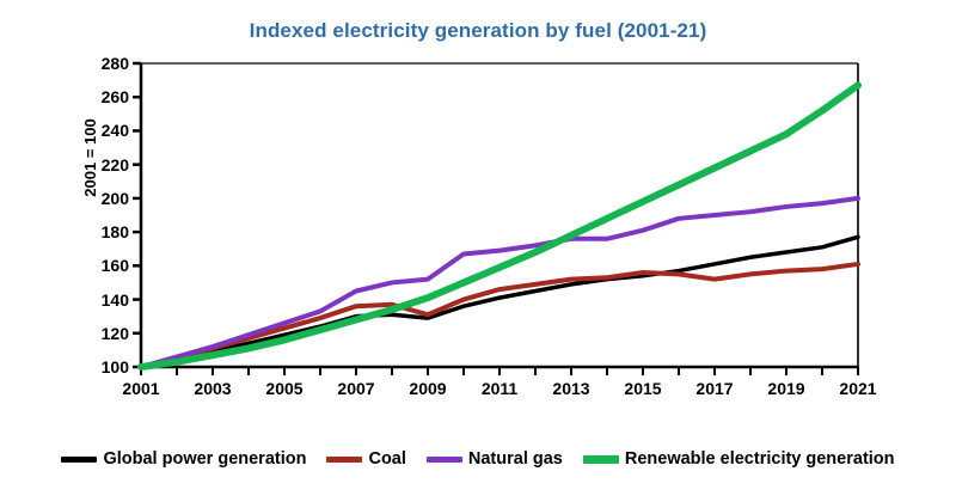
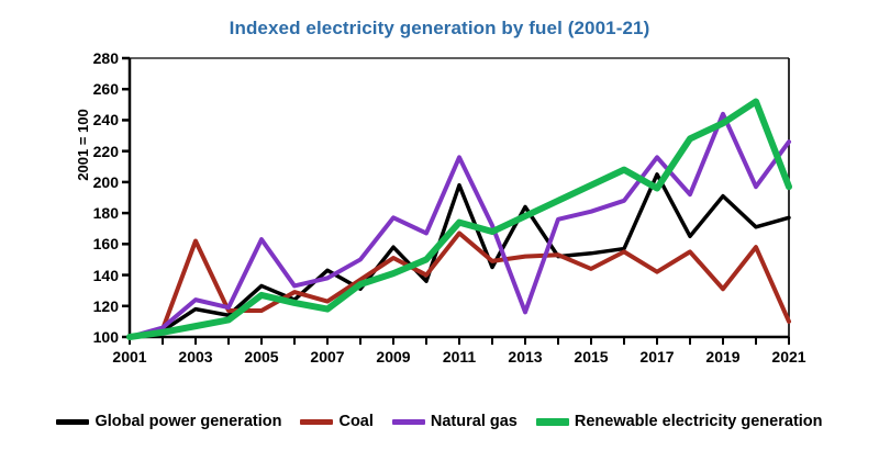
Global power generation/2003: 109 -> 118
Coal/2003: 111 -> 162
Natural gas/2003: 112 -> 124
Global power generation/2005: 119 -> 133
Coal/2005: 123 -> 117
Natural gas/2005: 126 -> 163
Renewable electricity generation/2005: 116 -> 127
Global power generation/2007: 130 -> 143
Coal/2007: 136 -> 123
Natural gas/2007: 145 -> 138
Renewable electricity generation/2007: 128 -> 118
Global power generation/2009: 129 -> 158
Coal/2009: 131 -> 151
Natural gas/2009: 152 -> 177
Global power generation/2011: 141 -> 198
Coal/2011: 146 -> 167
Natural gas/2011: 169 -> 216
Renewable electricity generation/2011: 159 -> 174
Global power generation/2013: 149 -> 184
Natural gas/2013: 176 -> 116
Coal/2015: 156 -> 144
Global power generation/2017: 161 -> 205
Coal/2017: 152 -> 142
Natural gas/2017: 190 -> 216
Renewable electricity generation/2017: 218 -> 196
Global power generation/2019: 168 -> 191
Coal/2019: 157 -> 131
Natural gas/2019: 195 -> 244
Coal/2021: 161 -> 110
Natural gas/2021: 200 -> 226
Renewable electricity generation/2021: 267 -> 197
